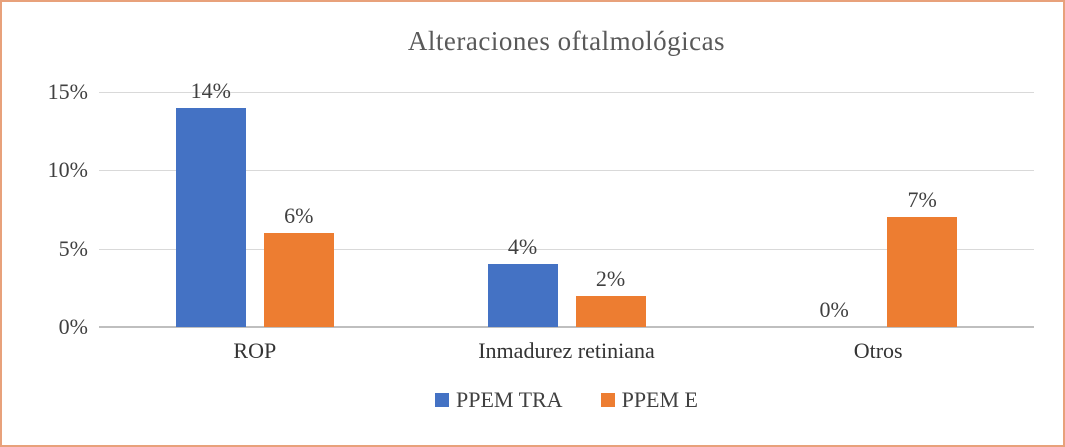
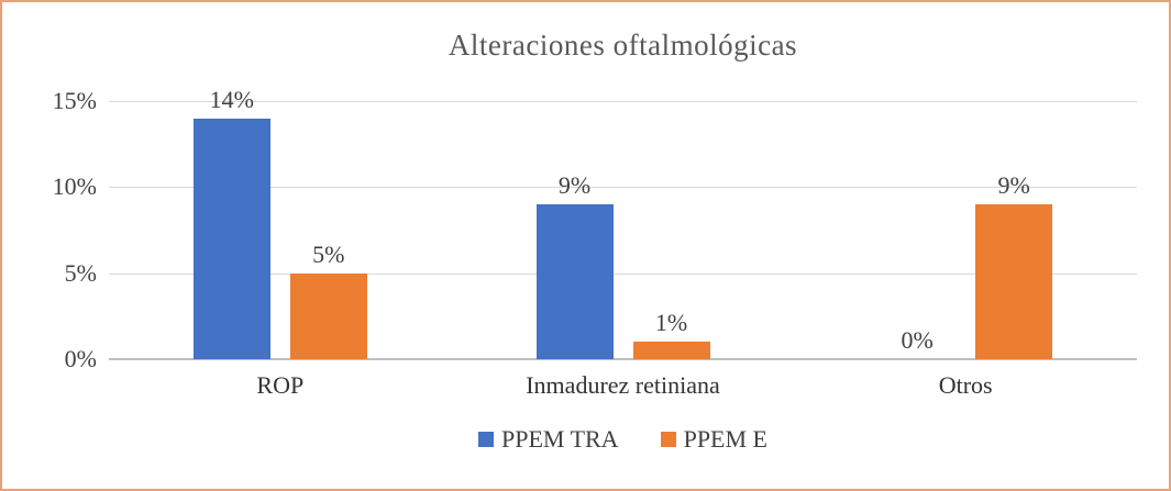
PPEM E/ROP: 6% -> 5%
PPEM TRA/Inmadurez retiniana: 4% -> 9%
PPEM E/Inmadurez retiniana: 2% -> 1%
PPEM E/Otros: 7% -> 9%
